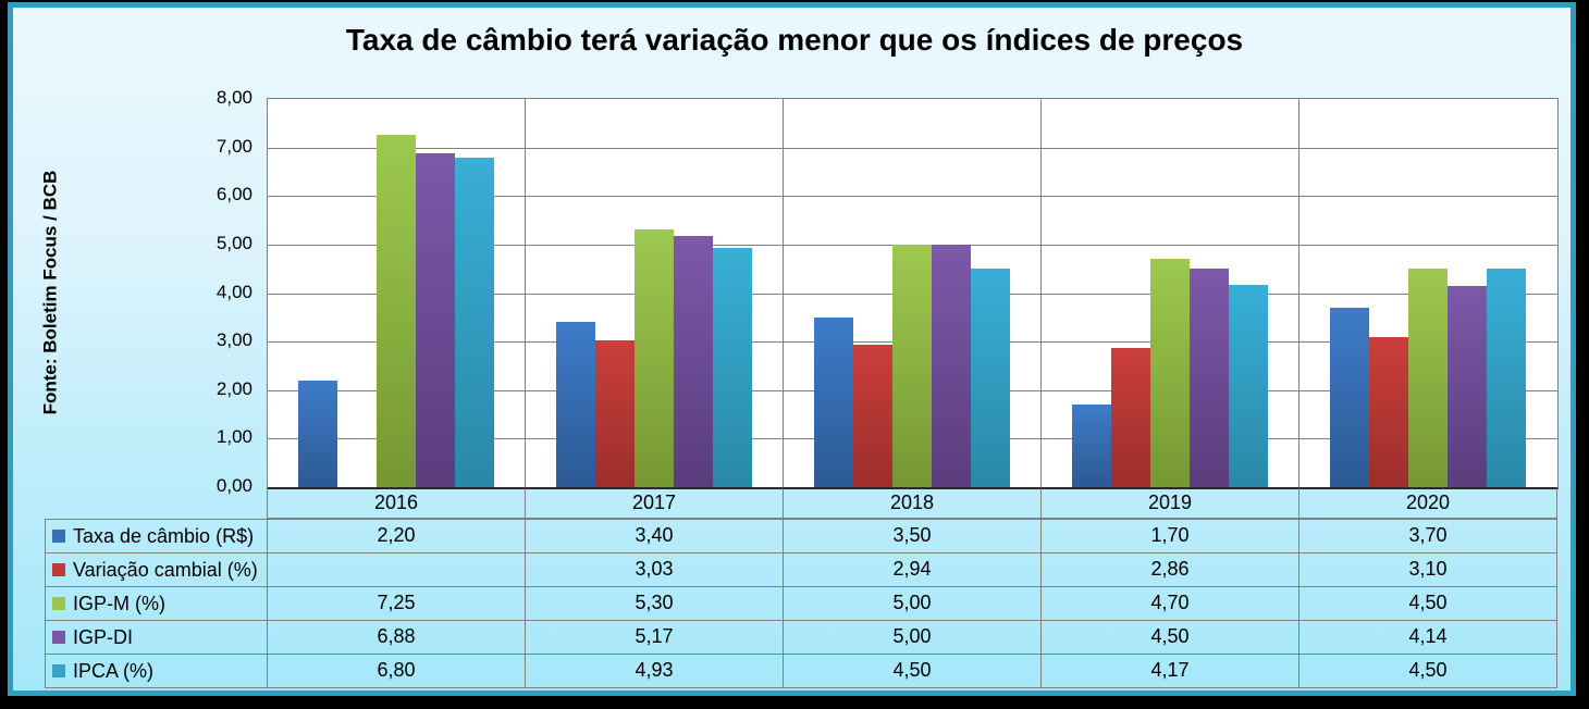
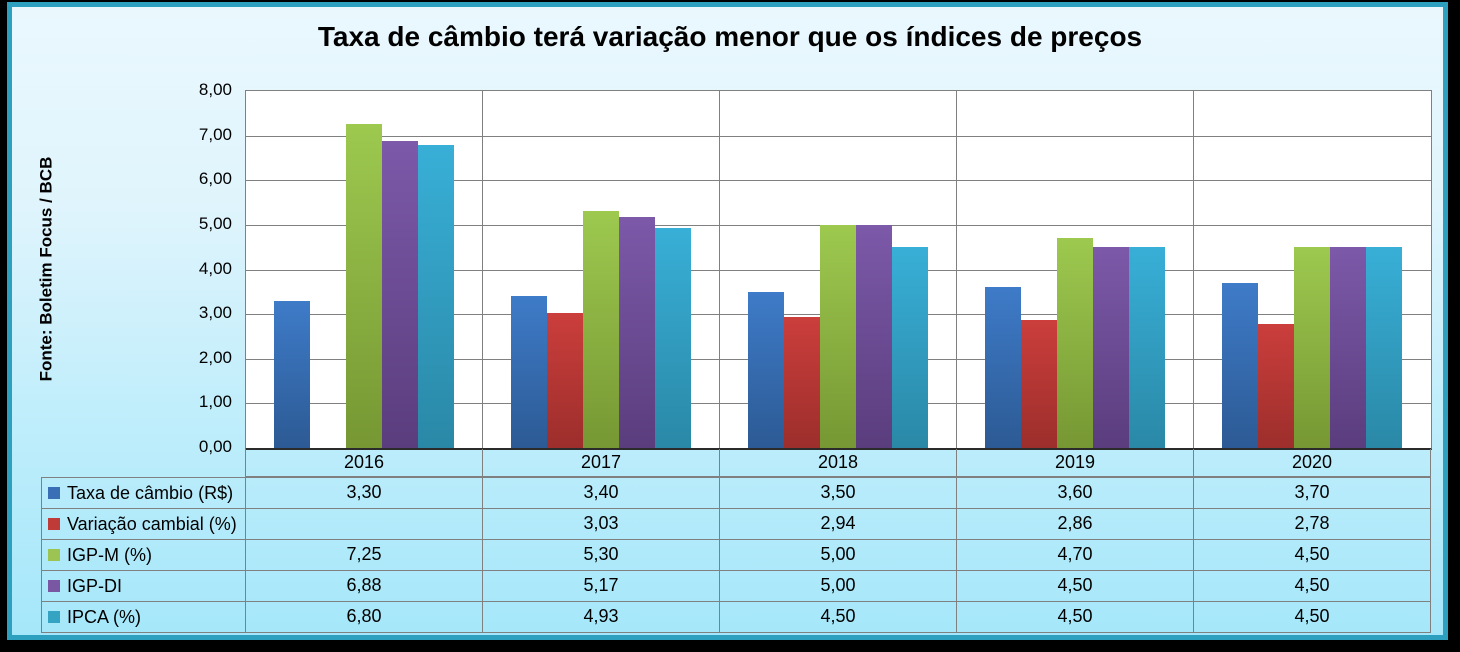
Taxa de câmbio (R$)/2016: 2,20 -> 3,30
Taxa de câmbio (R$)/2019: 1,70 -> 3,60
IPCA (%)/2019: 4,17 -> 4,50
Variação cambial (%)/2020: 3,10 -> 2,78
IGP-DI/2020: 4,14 -> 4,50
